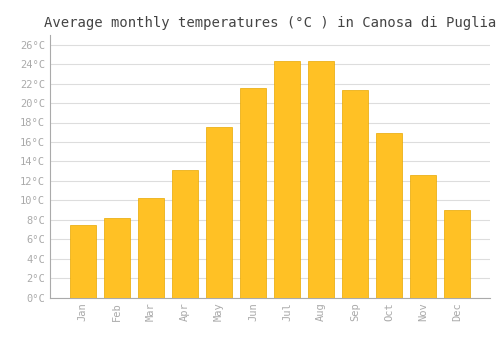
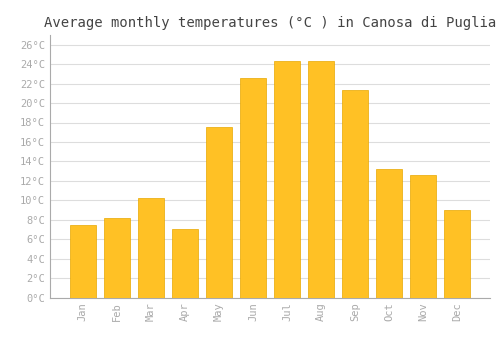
Apr: 13.1°C -> 7.0°C
Jun: 21.5°C -> 22.6°C
Oct: 16.9°C -> 13.2°C
